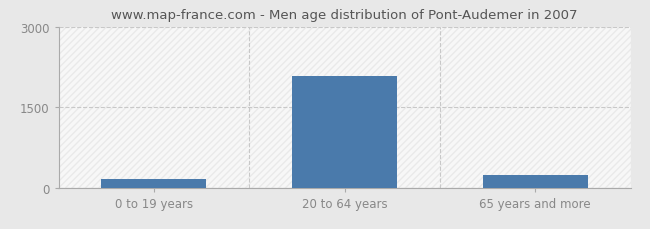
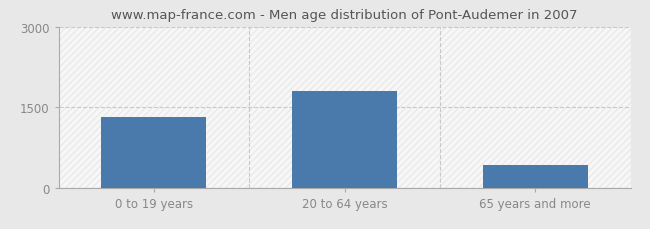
0 to 19 years: 160 -> 1310
20 to 64 years: 2080 -> 1800
65 years and more: 240 -> 430
